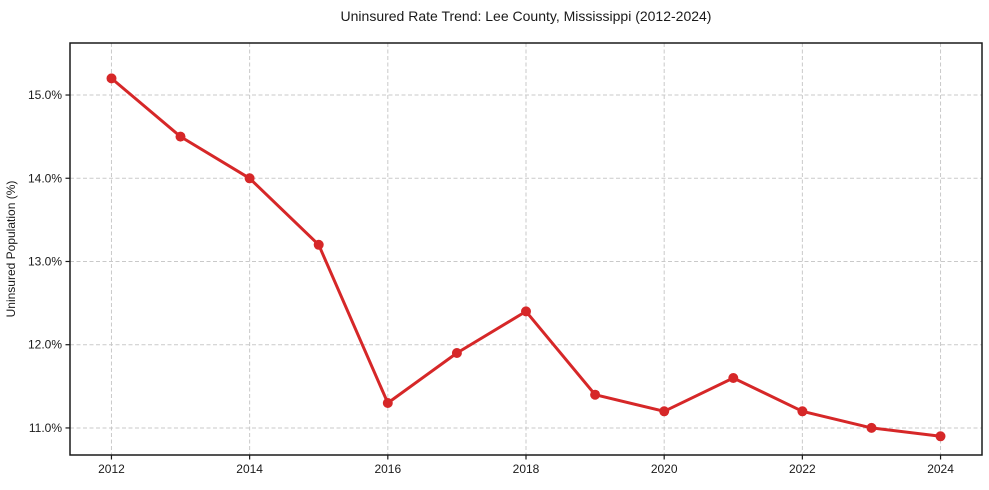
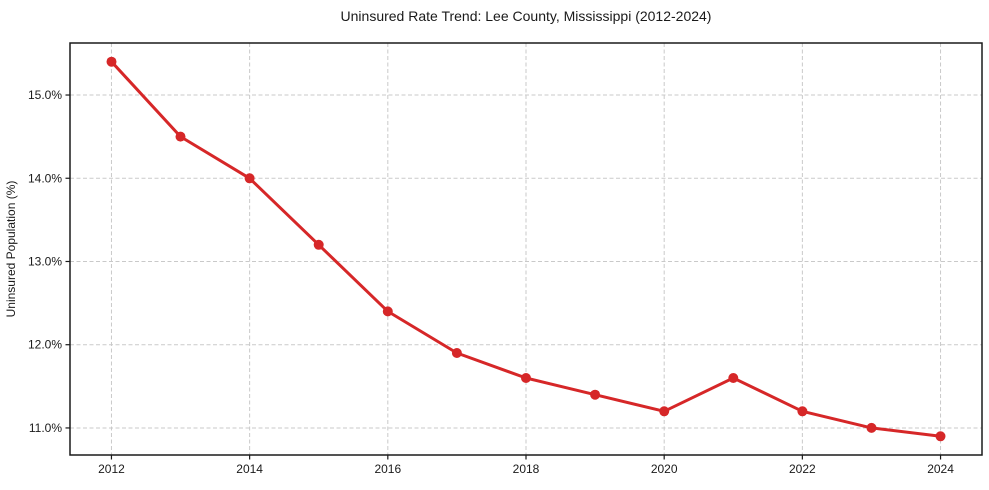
2012: 15.2% -> 15.4%
2016: 11.3% -> 12.4%
2018: 12.4% -> 11.6%
